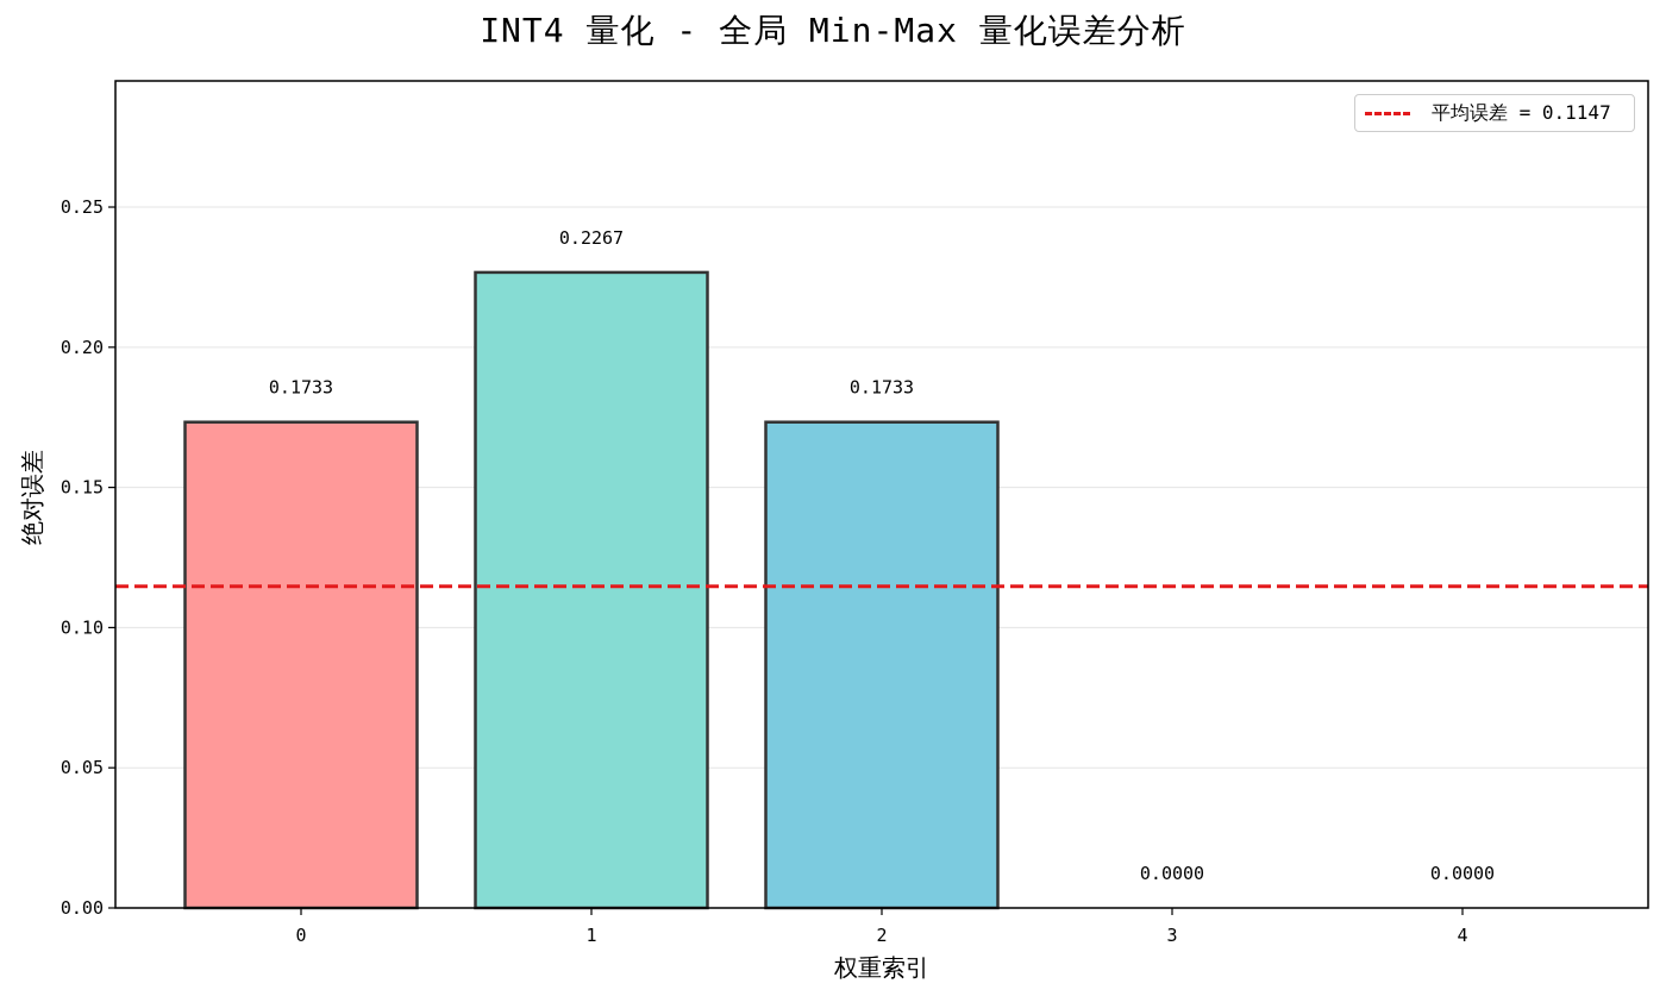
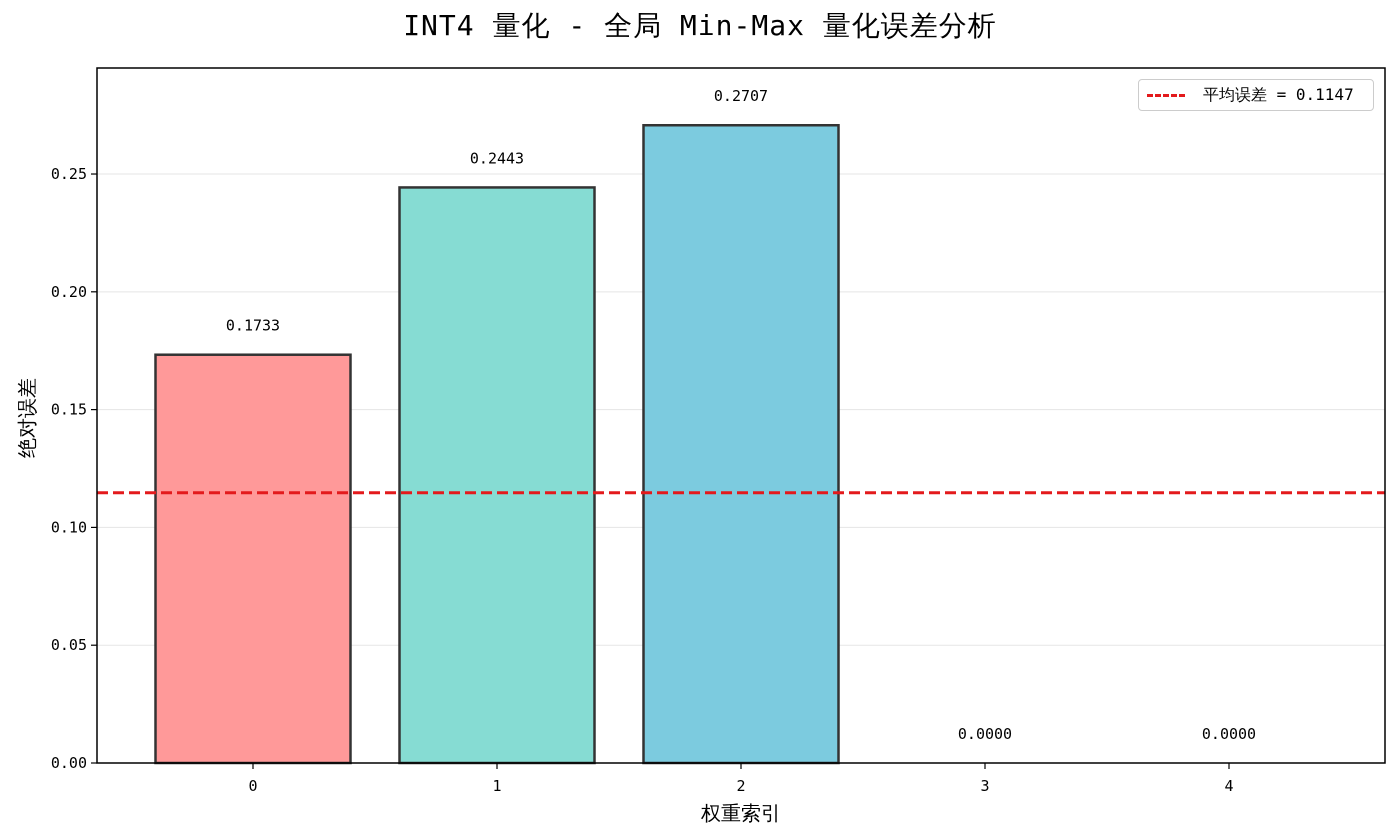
1: 0.2267 -> 0.2443
2: 0.1733 -> 0.2707
